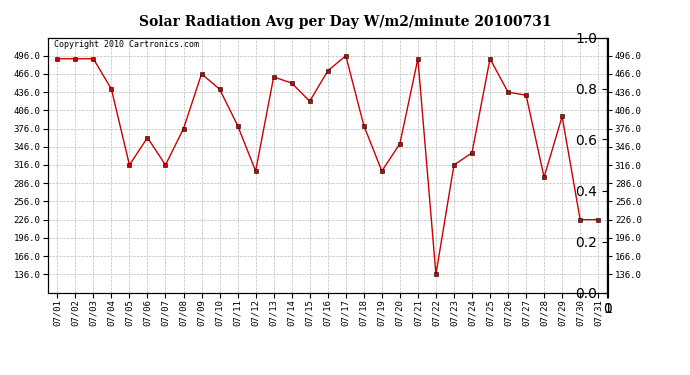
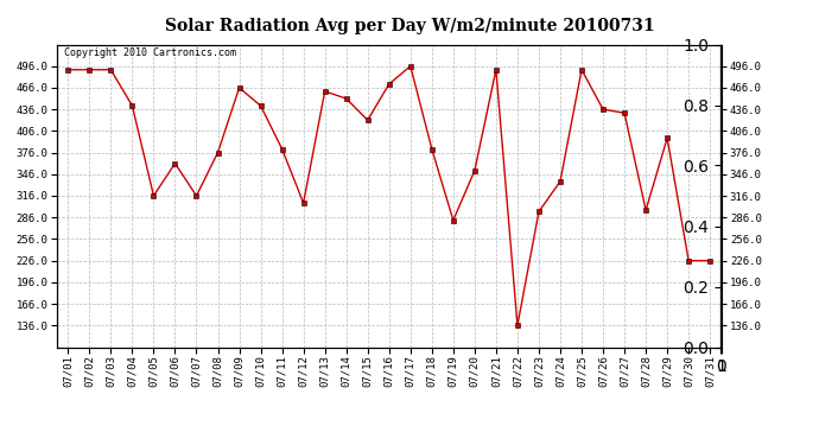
07/19: 306 -> 282
07/23: 316 -> 294
